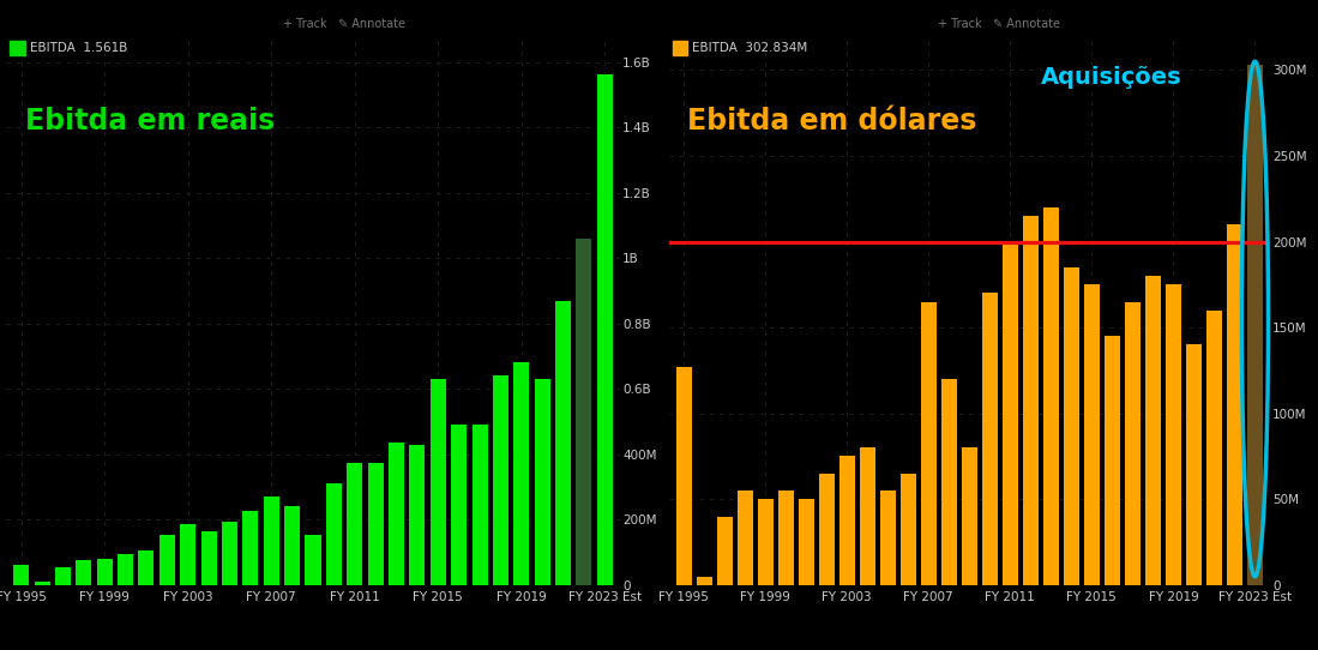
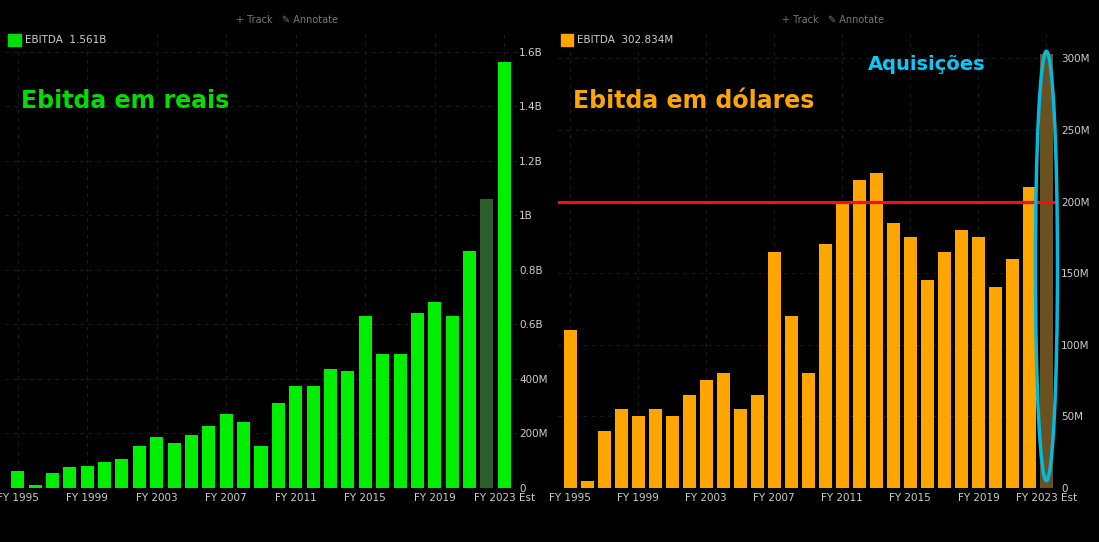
FY 1995: 127M -> 110M
